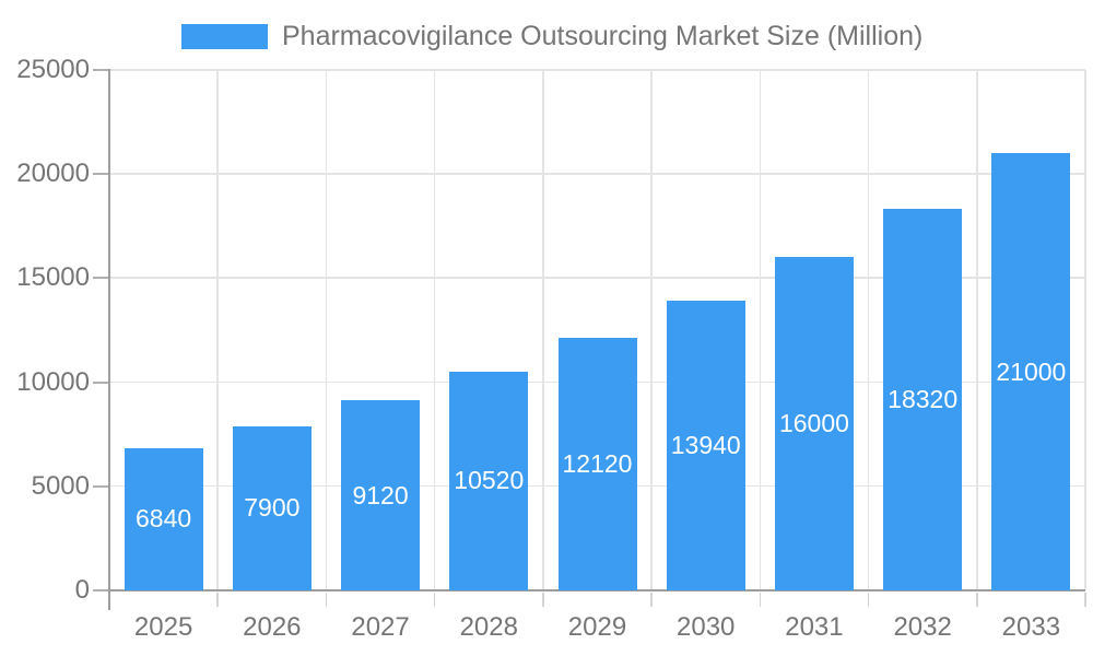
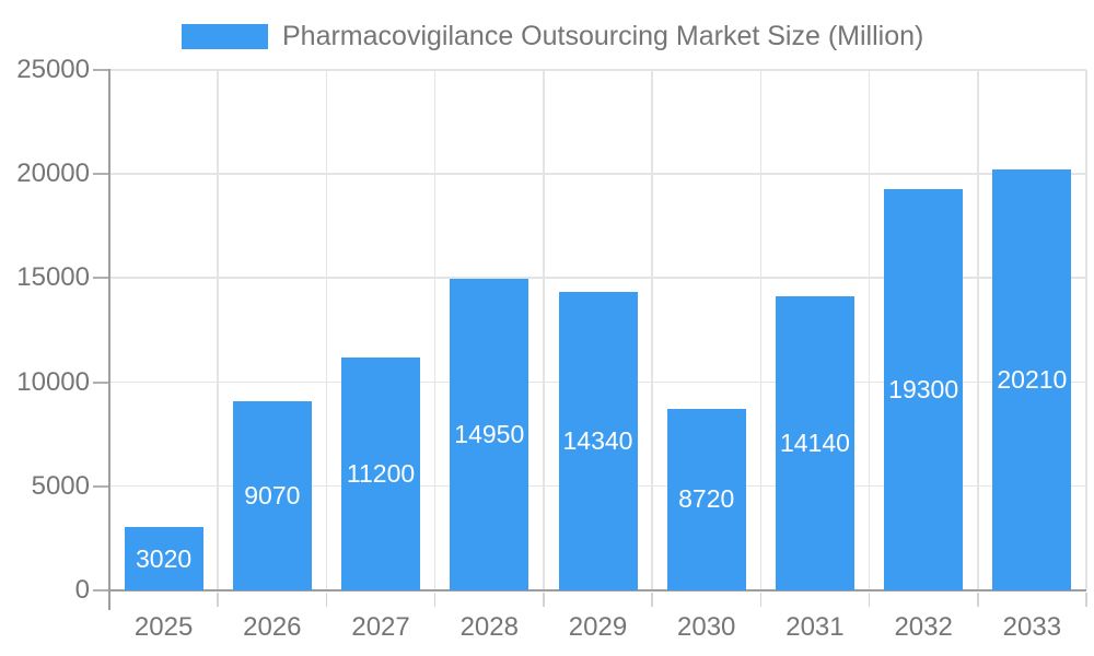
2025: 6840 -> 3020
2026: 7900 -> 9070
2027: 9120 -> 11200
2028: 10520 -> 14950
2029: 12120 -> 14340
2030: 13940 -> 8720
2031: 16000 -> 14140
2032: 18320 -> 19300
2033: 21000 -> 20210
